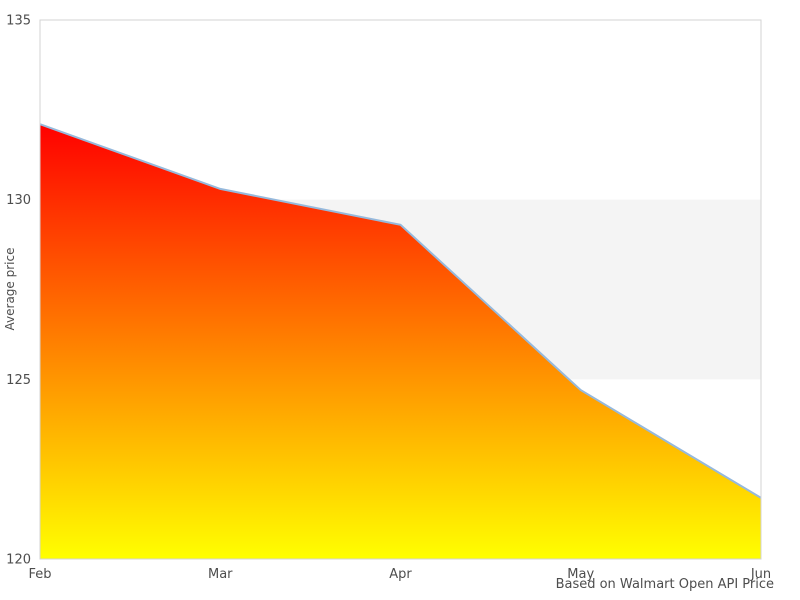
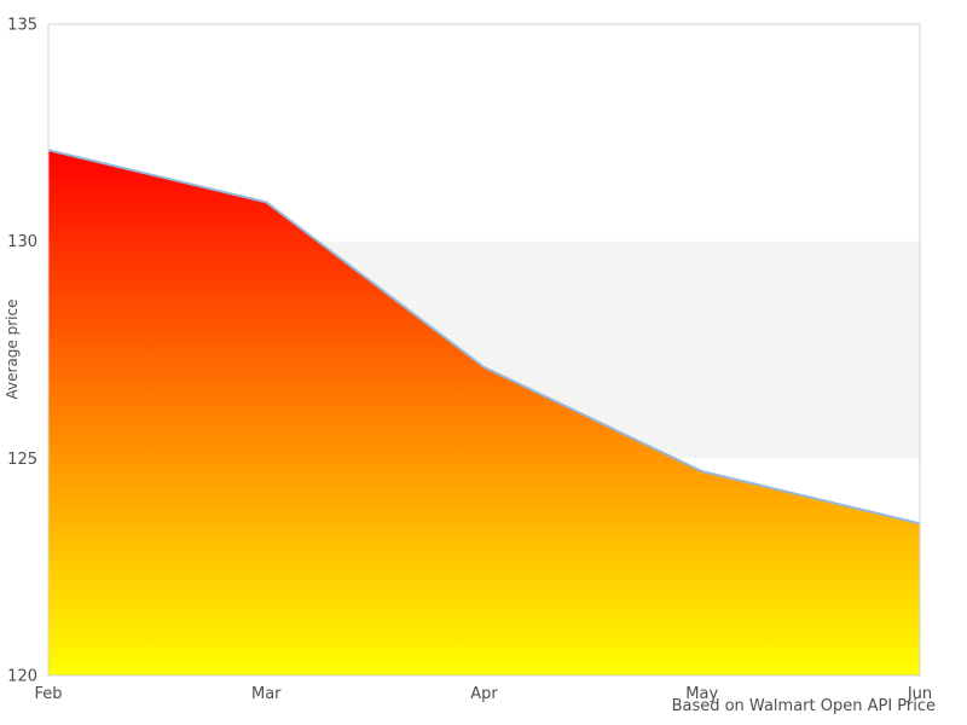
Mar: 130.3 -> 130.9
Apr: 129.3 -> 127.1
Jun: 121.7 -> 123.5
